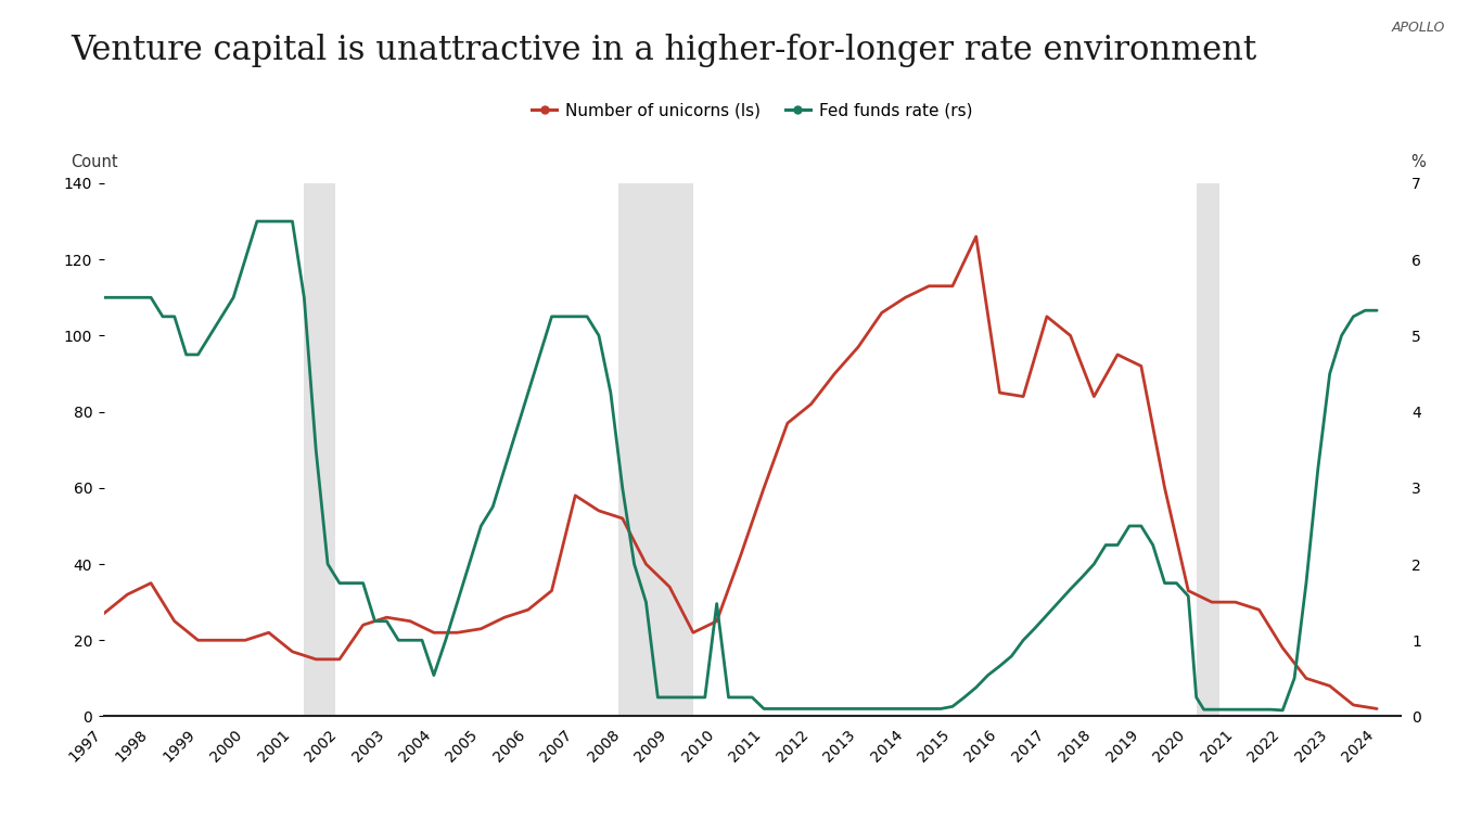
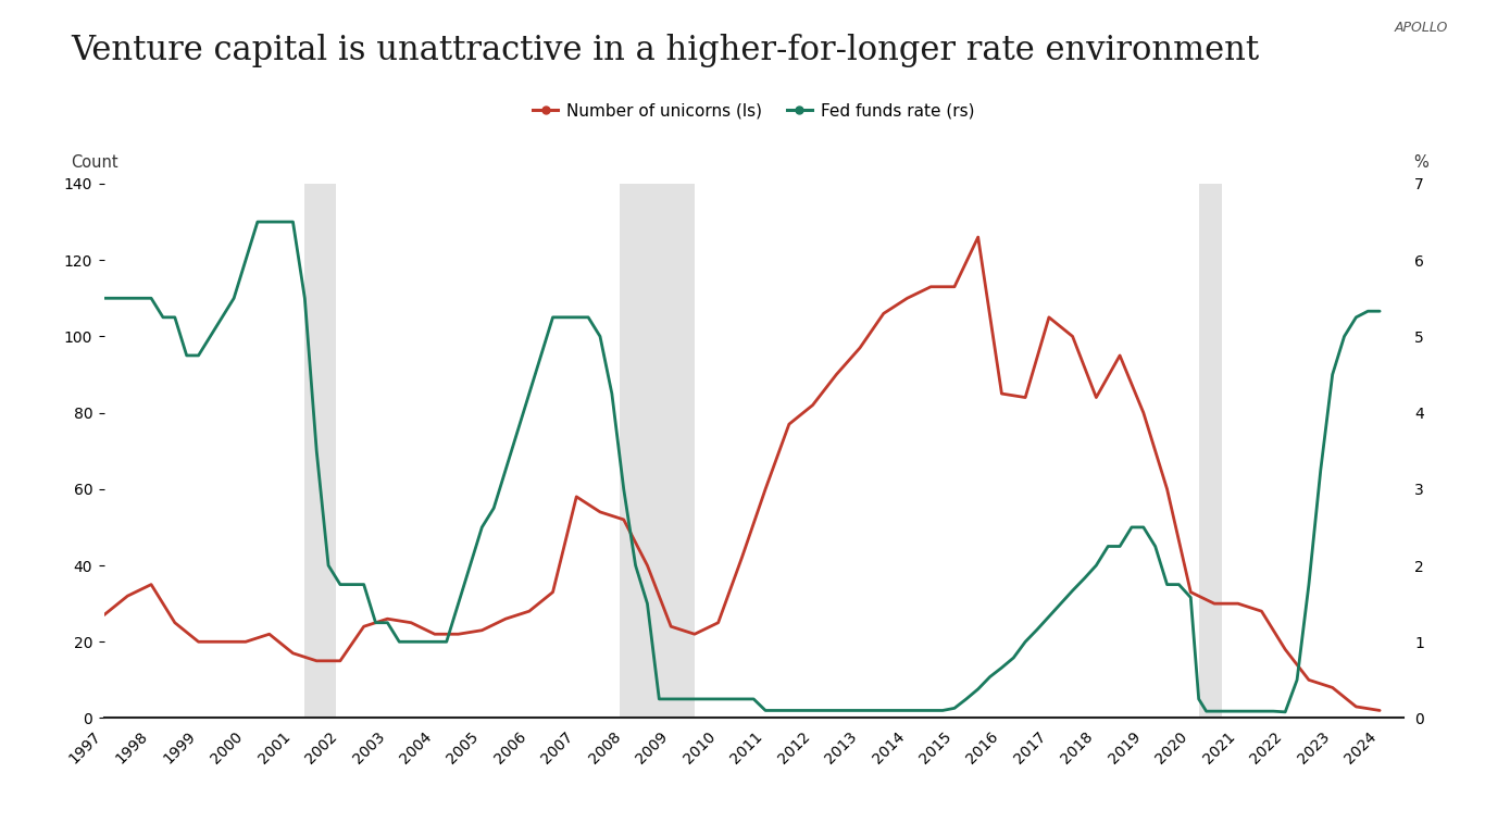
Fed funds rate (rs)/2004: 0.54 -> 1.00
Number of unicorns (ls)/2009: 34 -> 24
Fed funds rate (rs)/2010: 1.48 -> 0.25
Number of unicorns (ls)/2019: 92 -> 80
